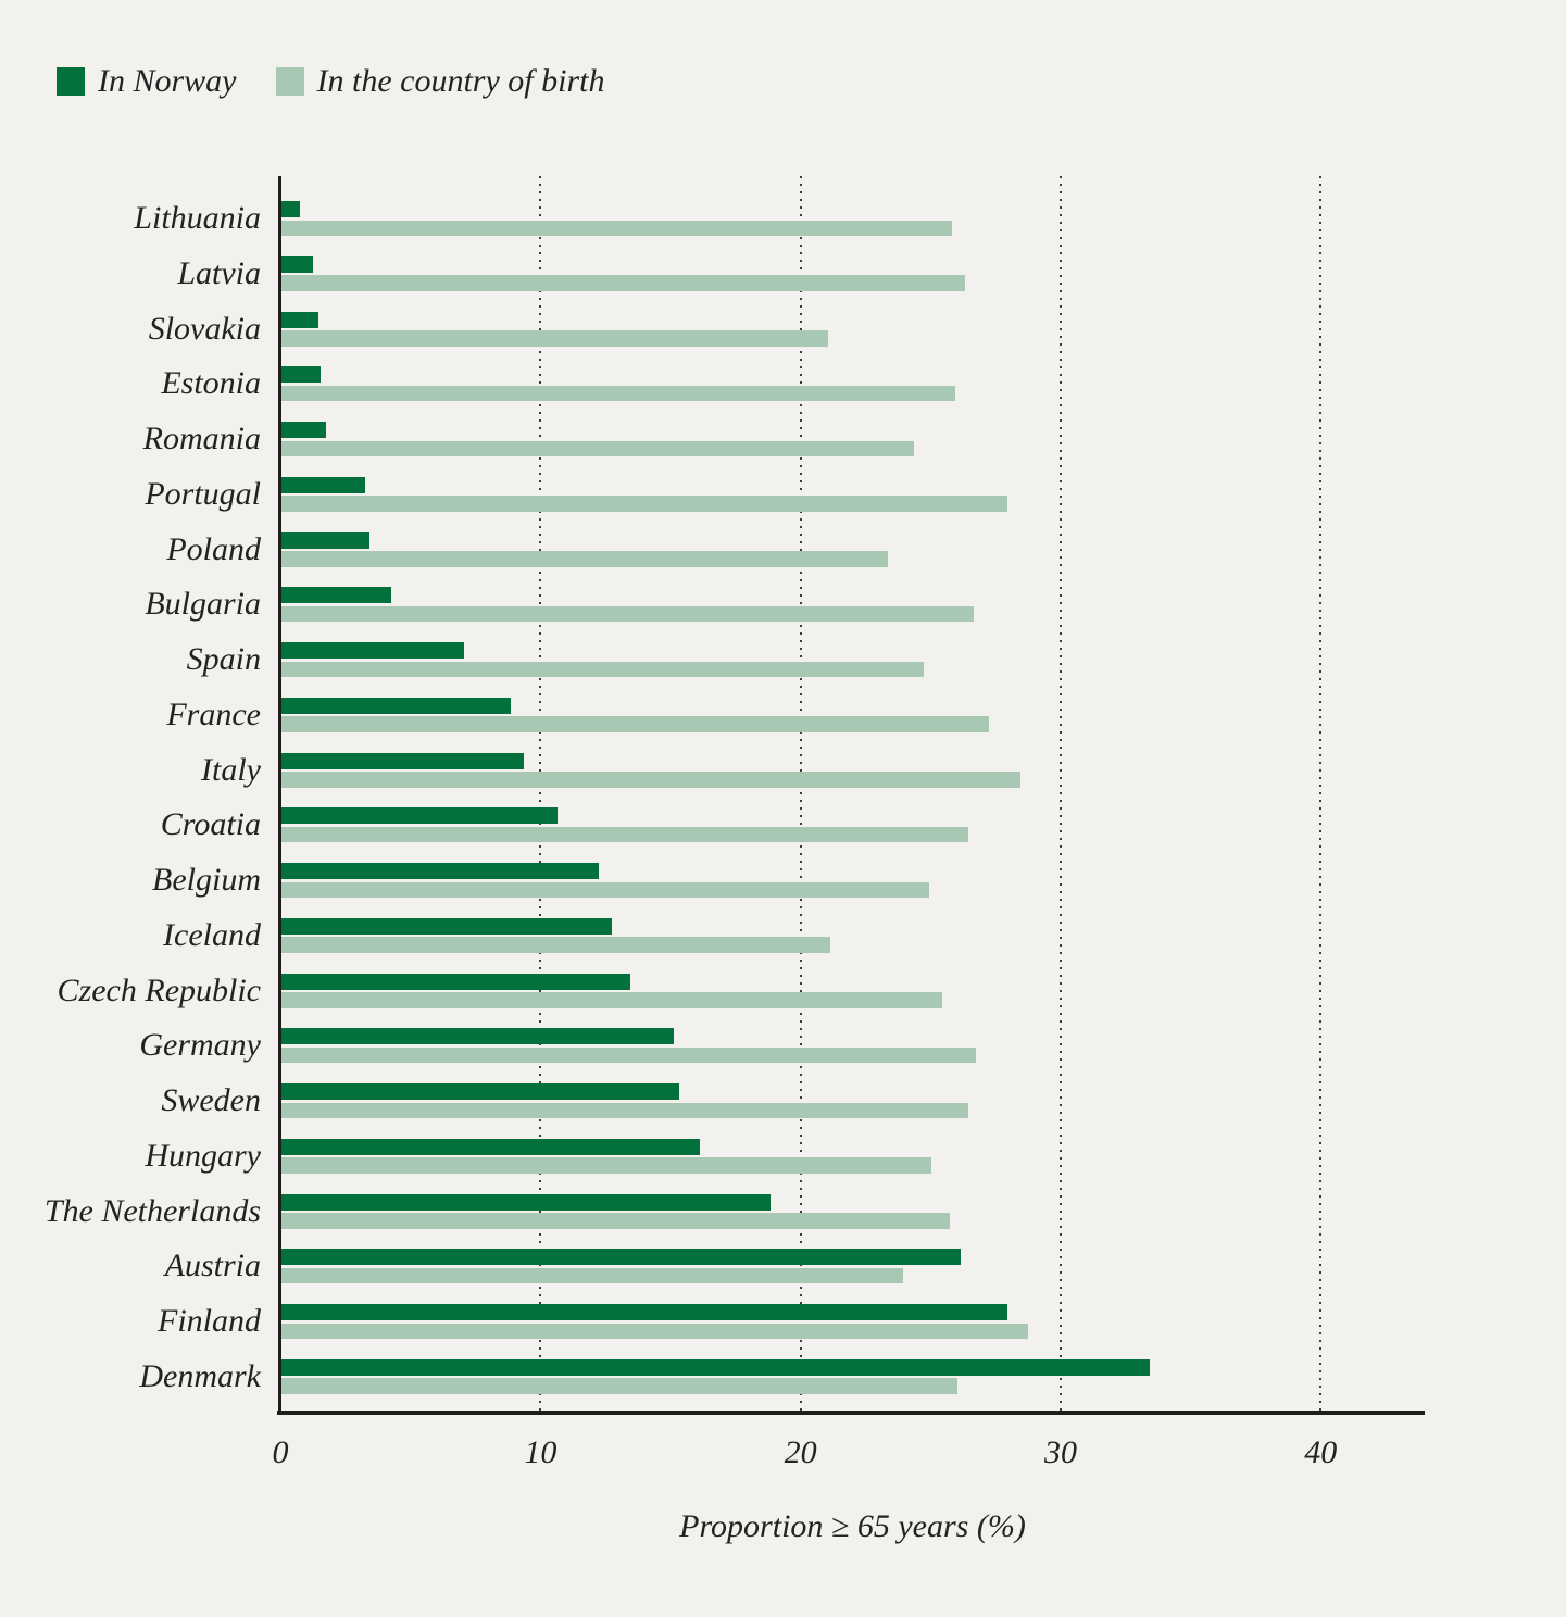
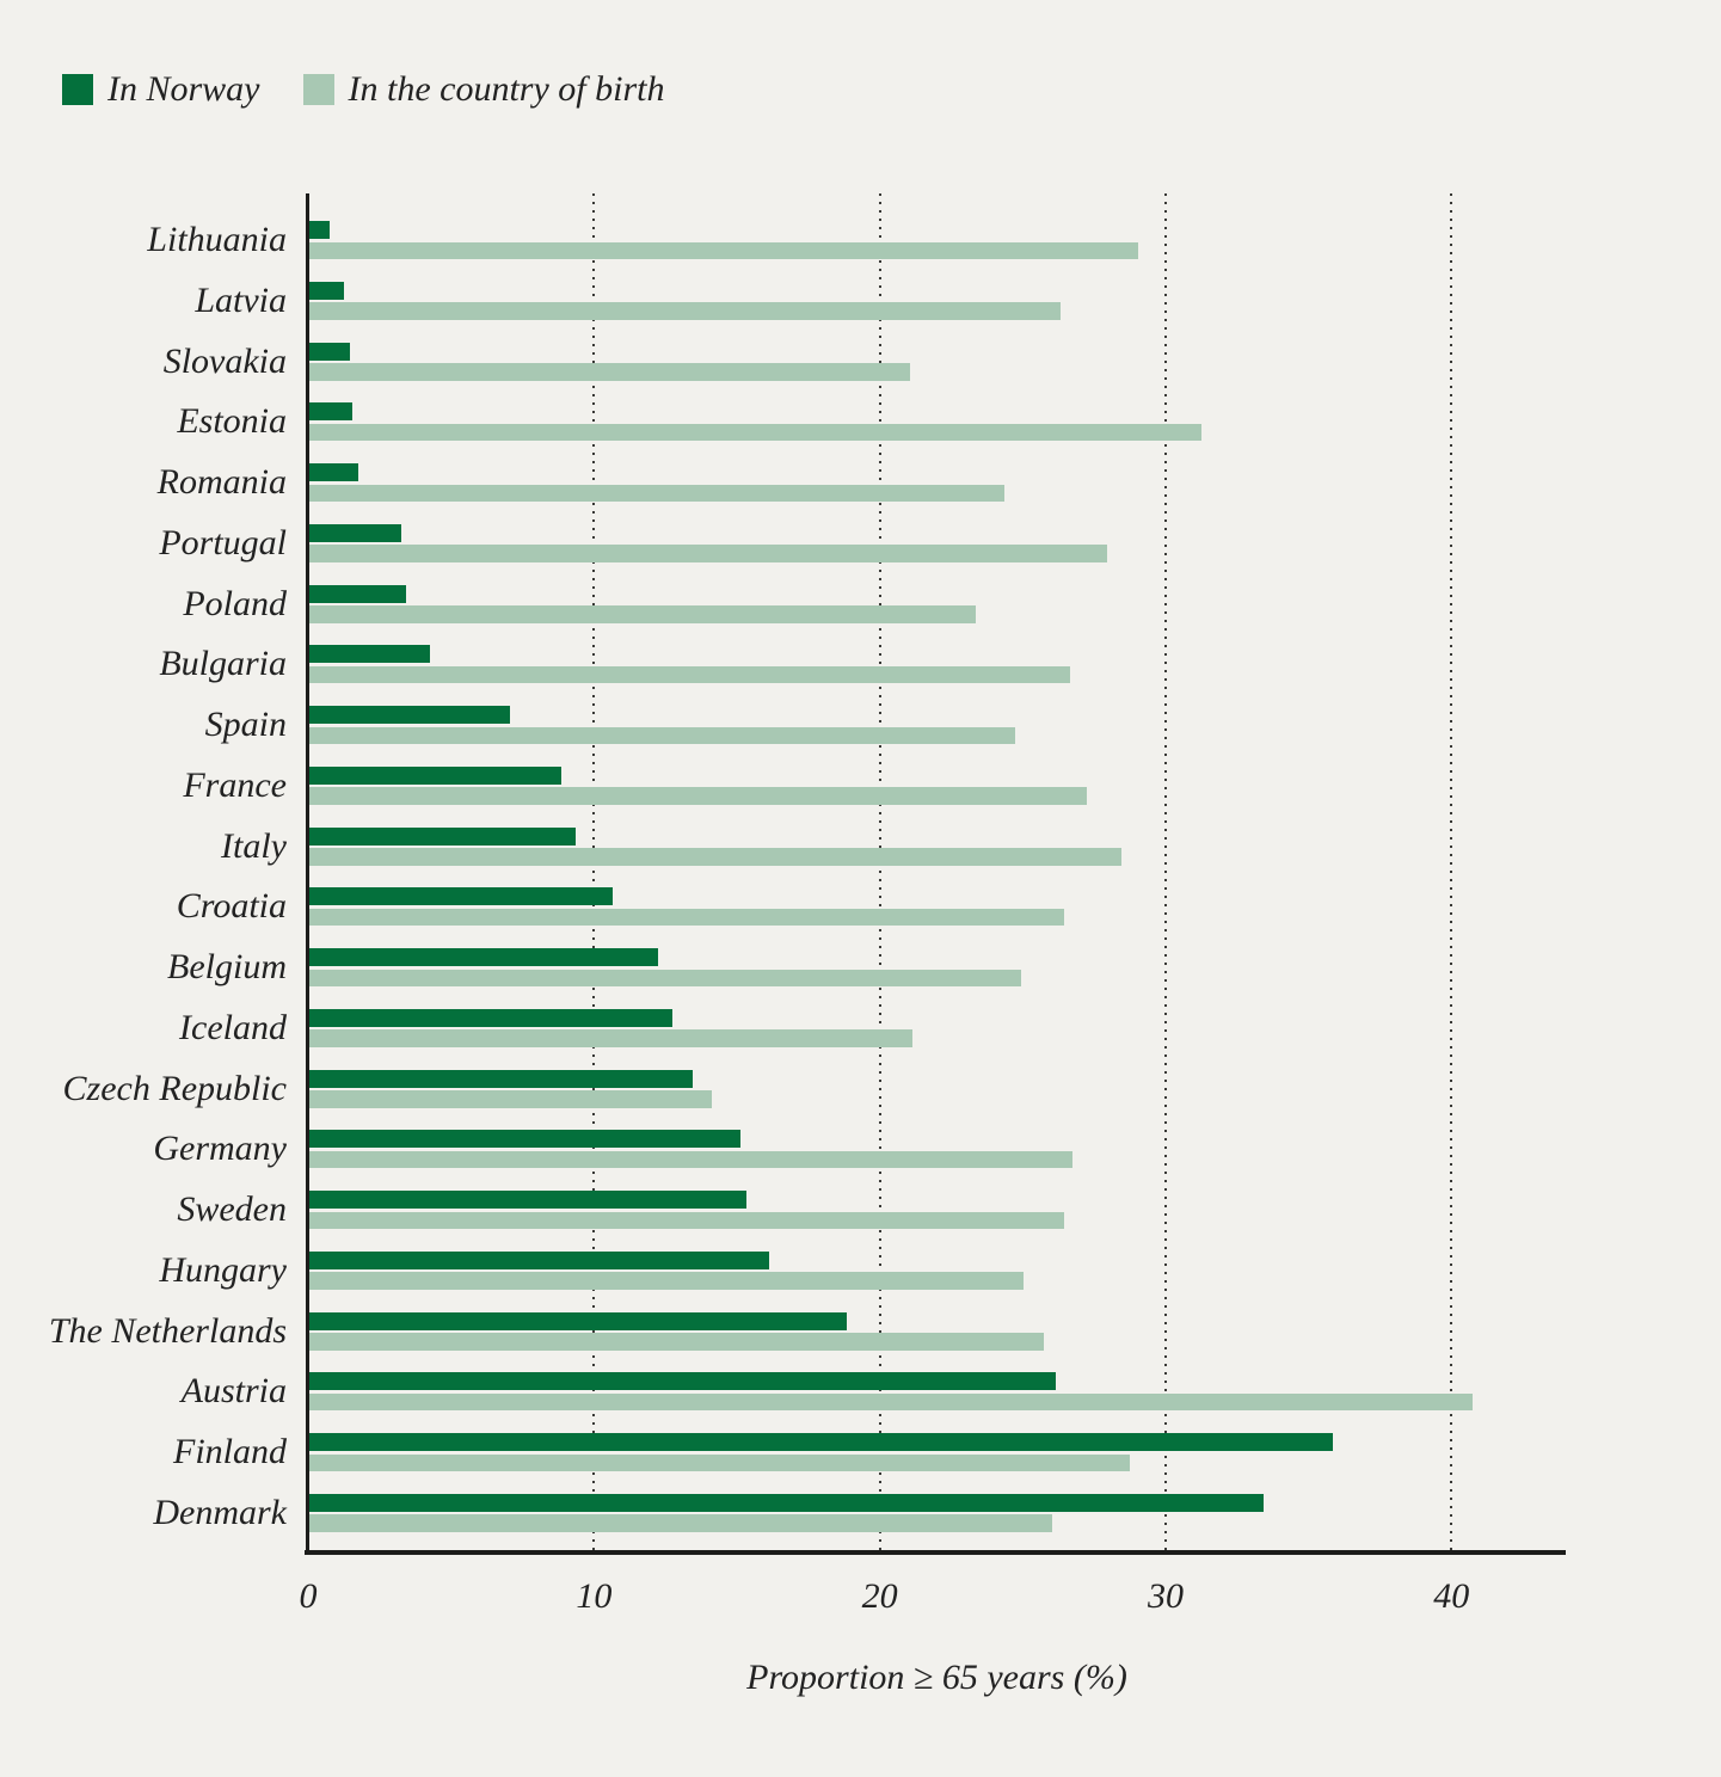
In the country of birth/Lithuania: 25.8 -> 29.0
In the country of birth/Estonia: 25.9 -> 31.2
In the country of birth/Czech Republic: 25.4 -> 14.1
In the country of birth/Austria: 23.9 -> 40.7
In Norway/Finland: 27.9 -> 35.8
